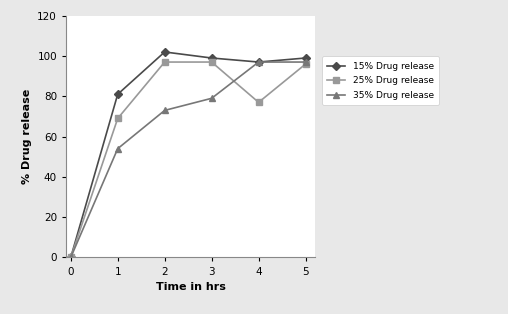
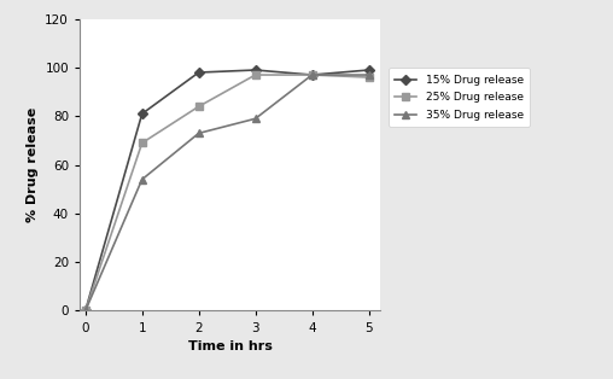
15% Drug release/2: 102 -> 98
25% Drug release/2: 97 -> 84
25% Drug release/4: 77 -> 97
